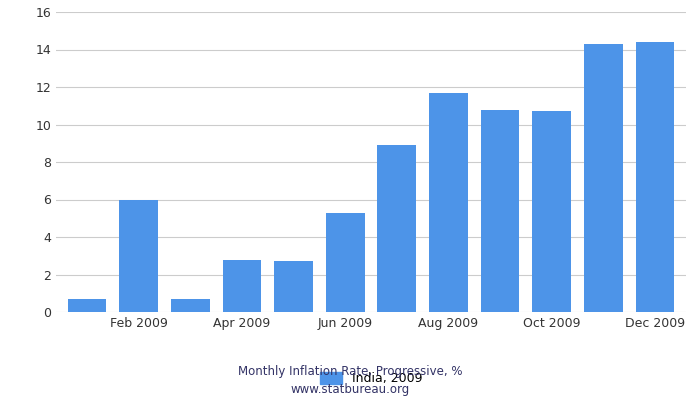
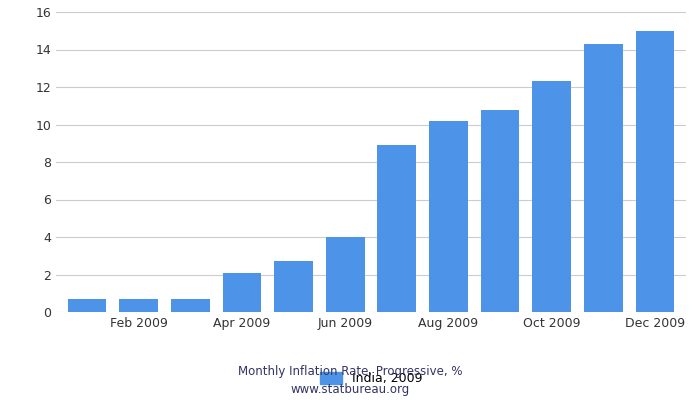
Feb 2009: 6.0 -> 0.7
Apr 2009: 2.8 -> 2.1
Jun 2009: 5.3 -> 4.0
Aug 2009: 11.7 -> 10.2
Oct 2009: 10.7 -> 12.3
Dec 2009: 14.4 -> 15.0
